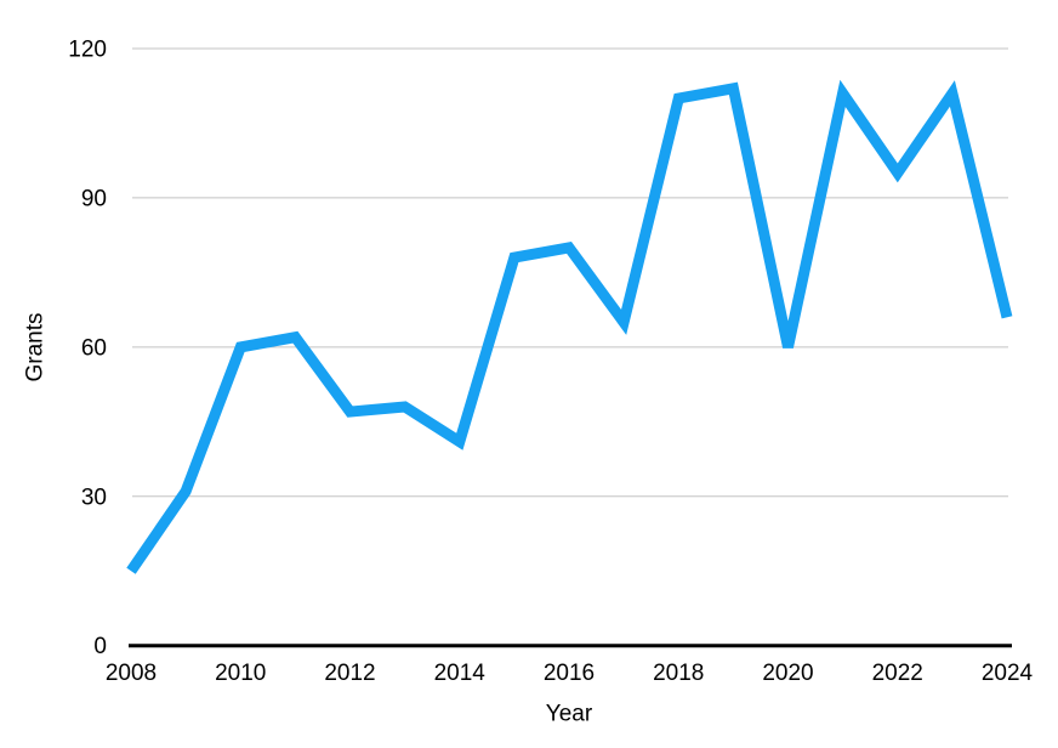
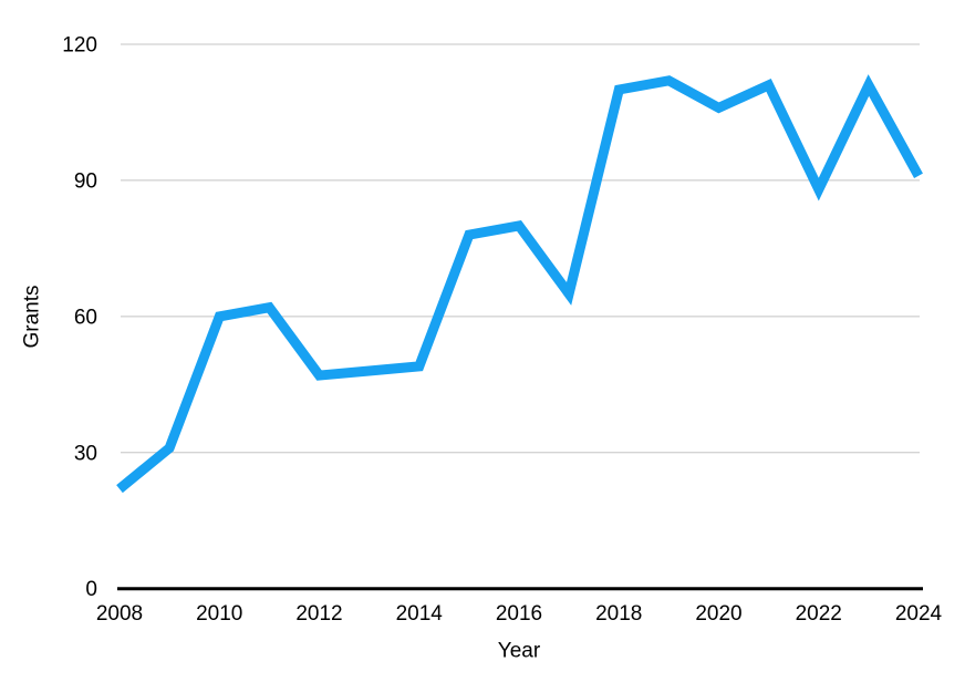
2008: 15 -> 22
2014: 41 -> 49
2020: 60 -> 106
2022: 95 -> 88
2024: 66 -> 91
